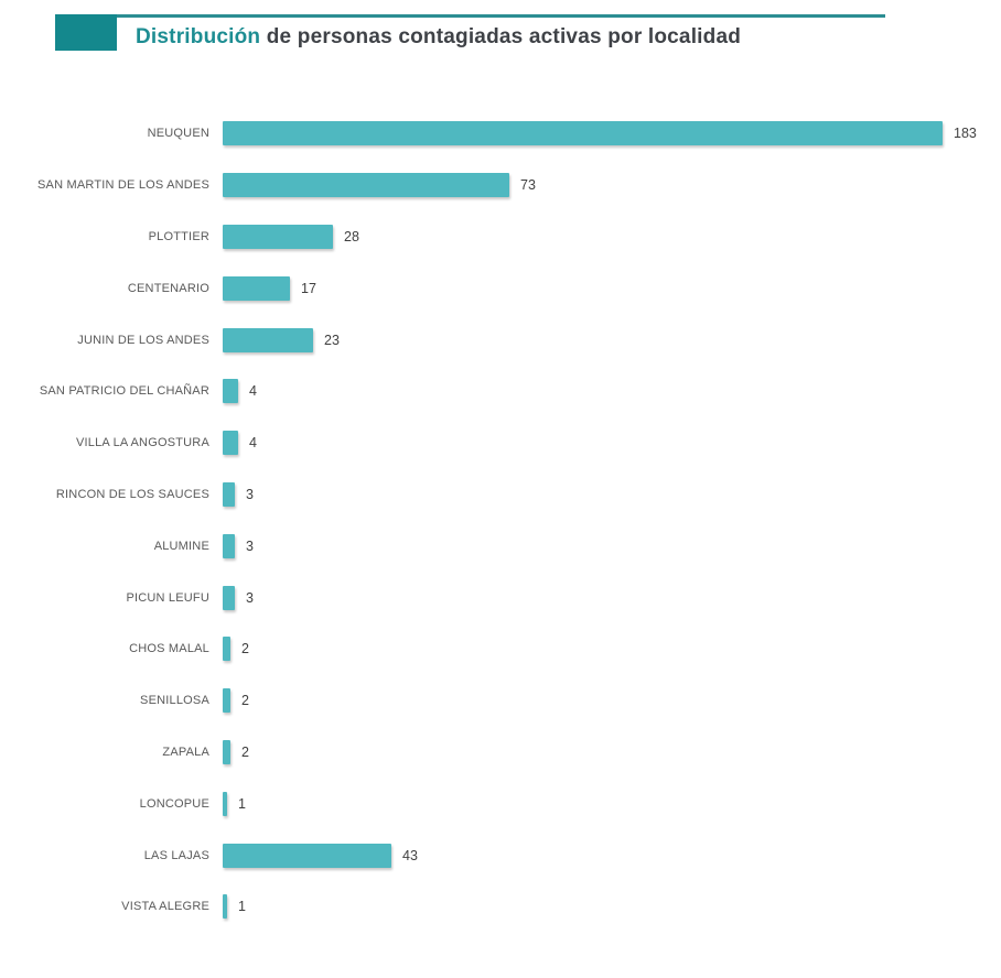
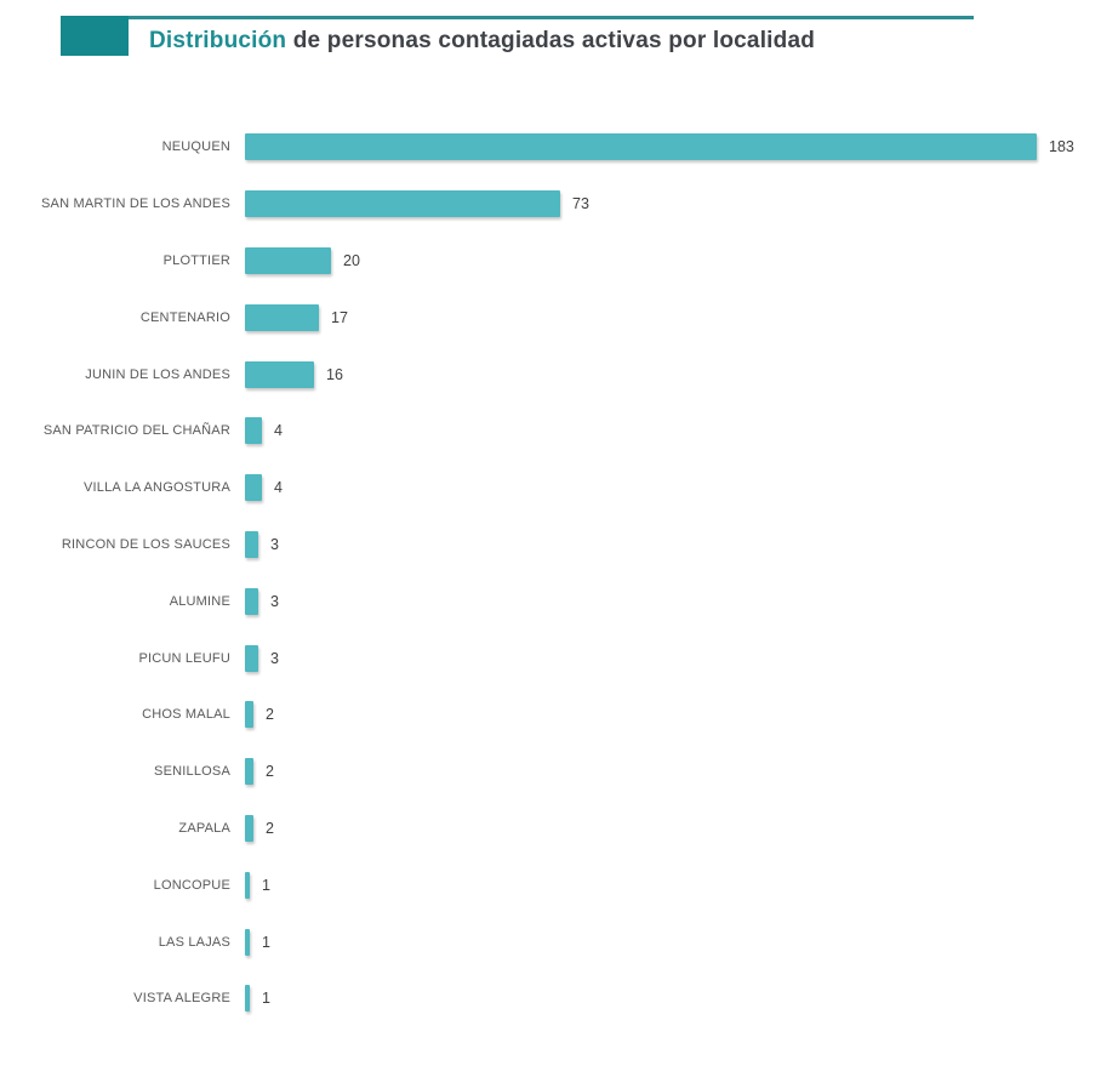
PLOTTIER: 28 -> 20
JUNIN DE LOS ANDES: 23 -> 16
LAS LAJAS: 43 -> 1
